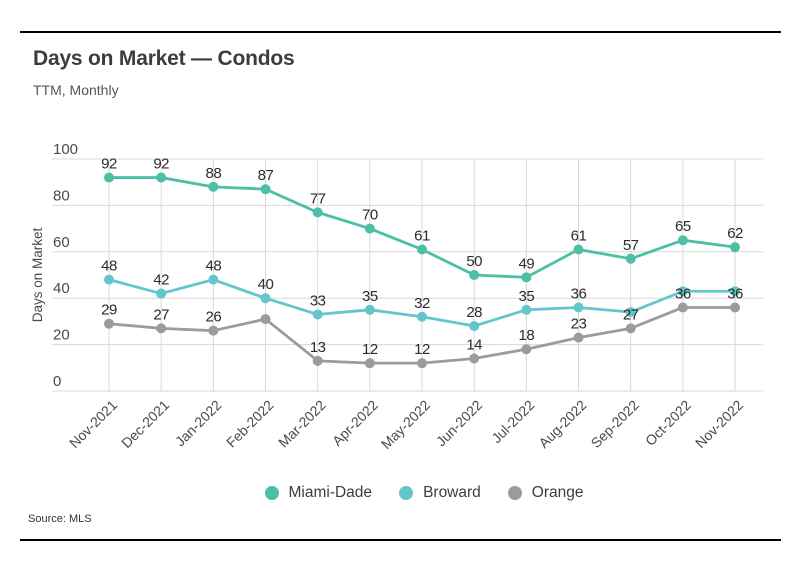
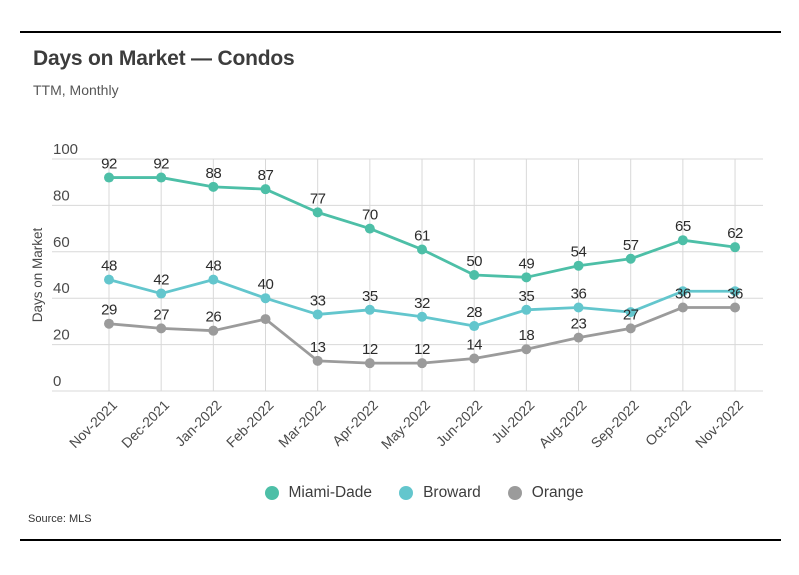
Miami-Dade/Aug-2022: 61 -> 54
